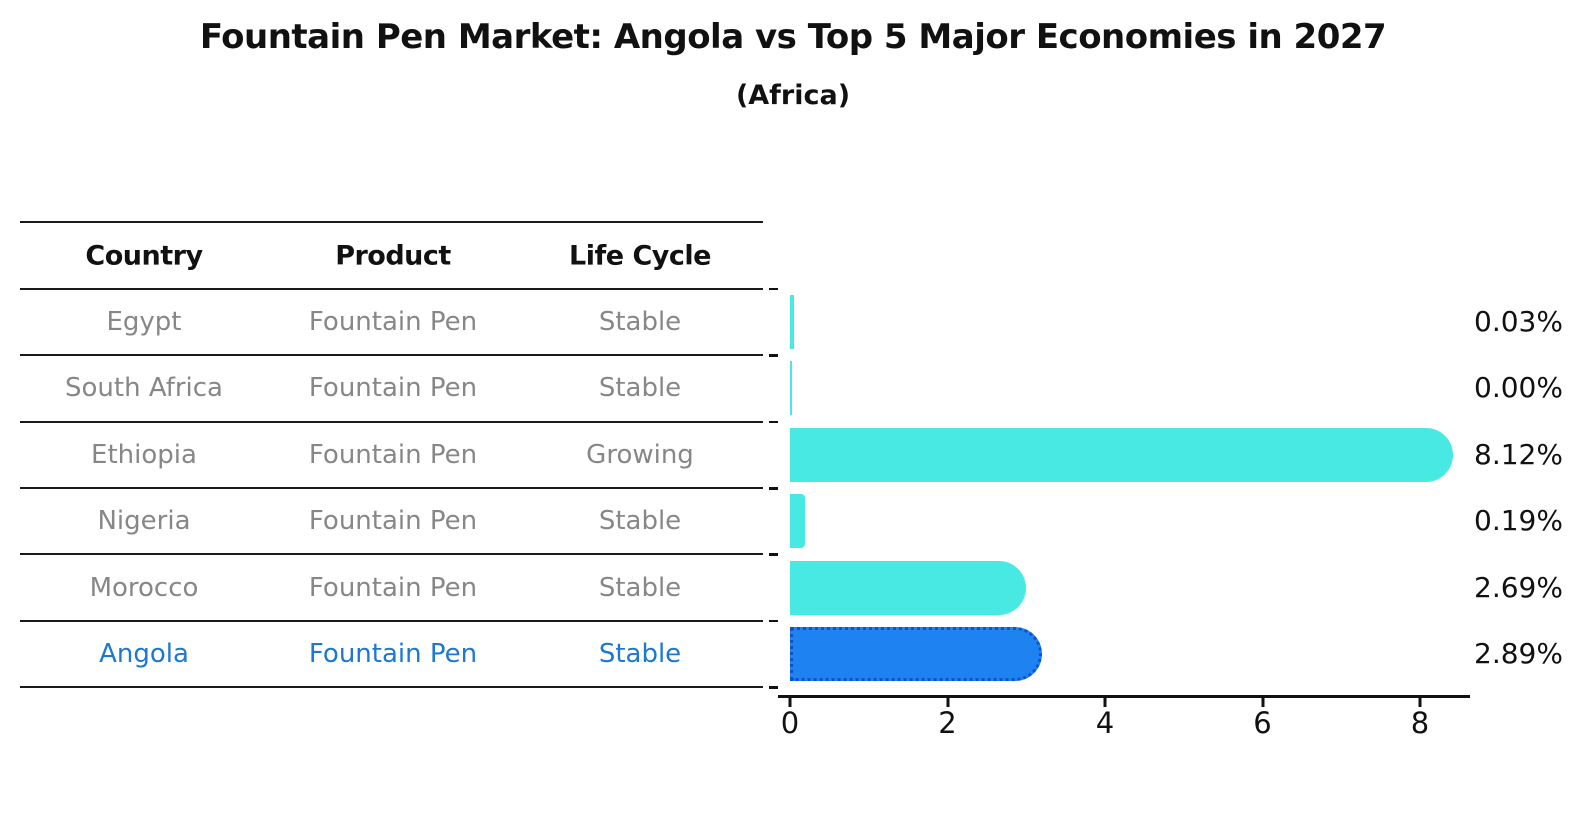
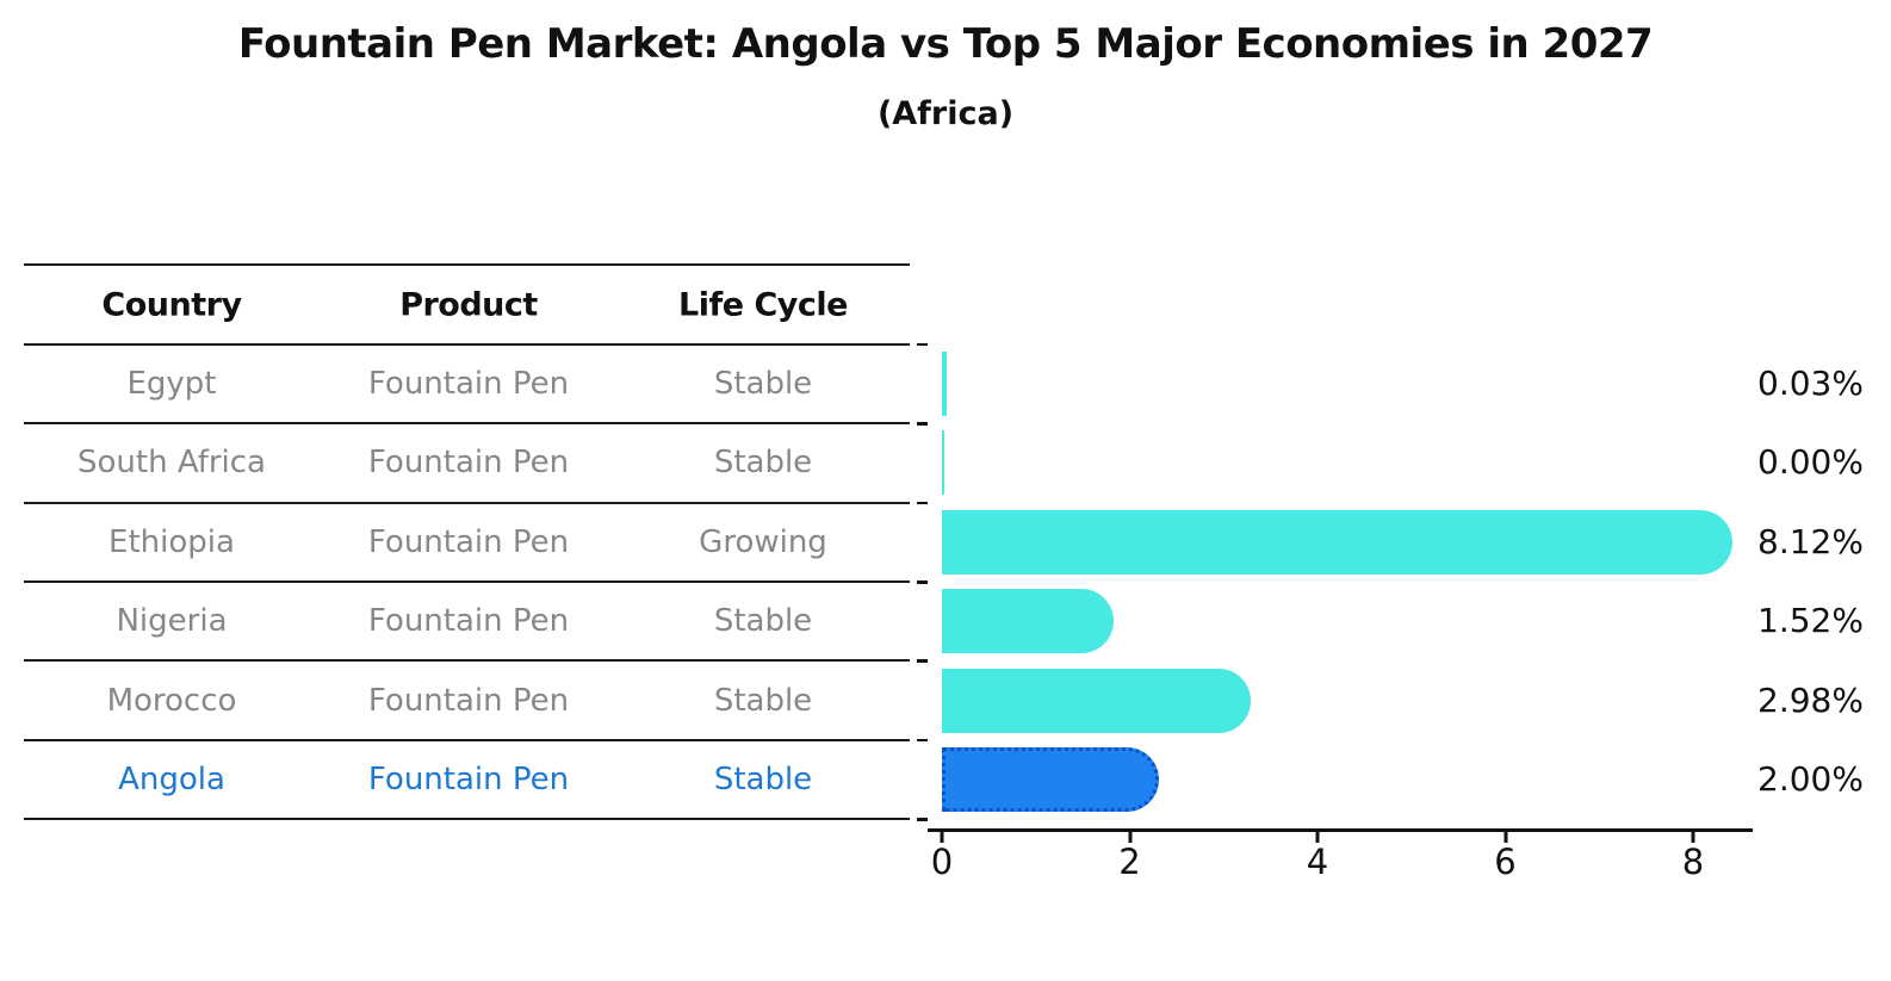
Nigeria: 0.19% -> 1.52%
Morocco: 2.69% -> 2.98%
Angola: 2.89% -> 2.00%
